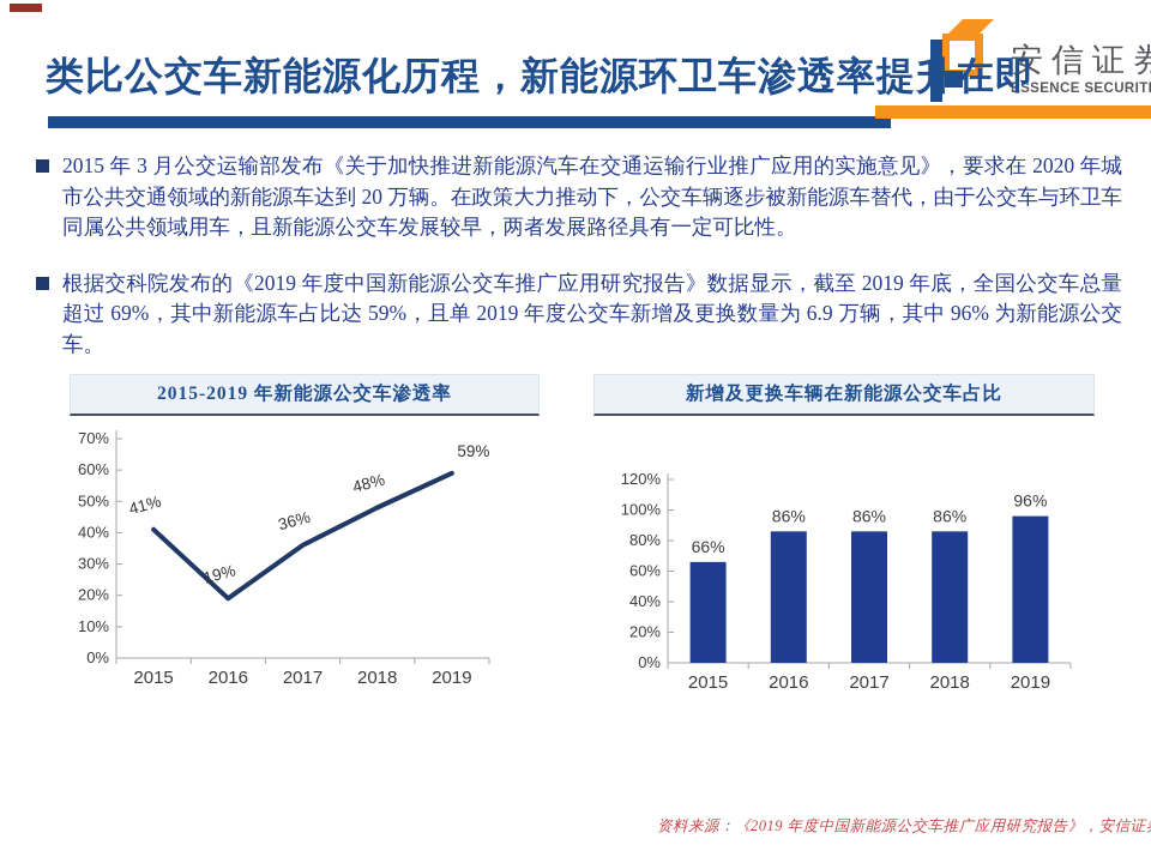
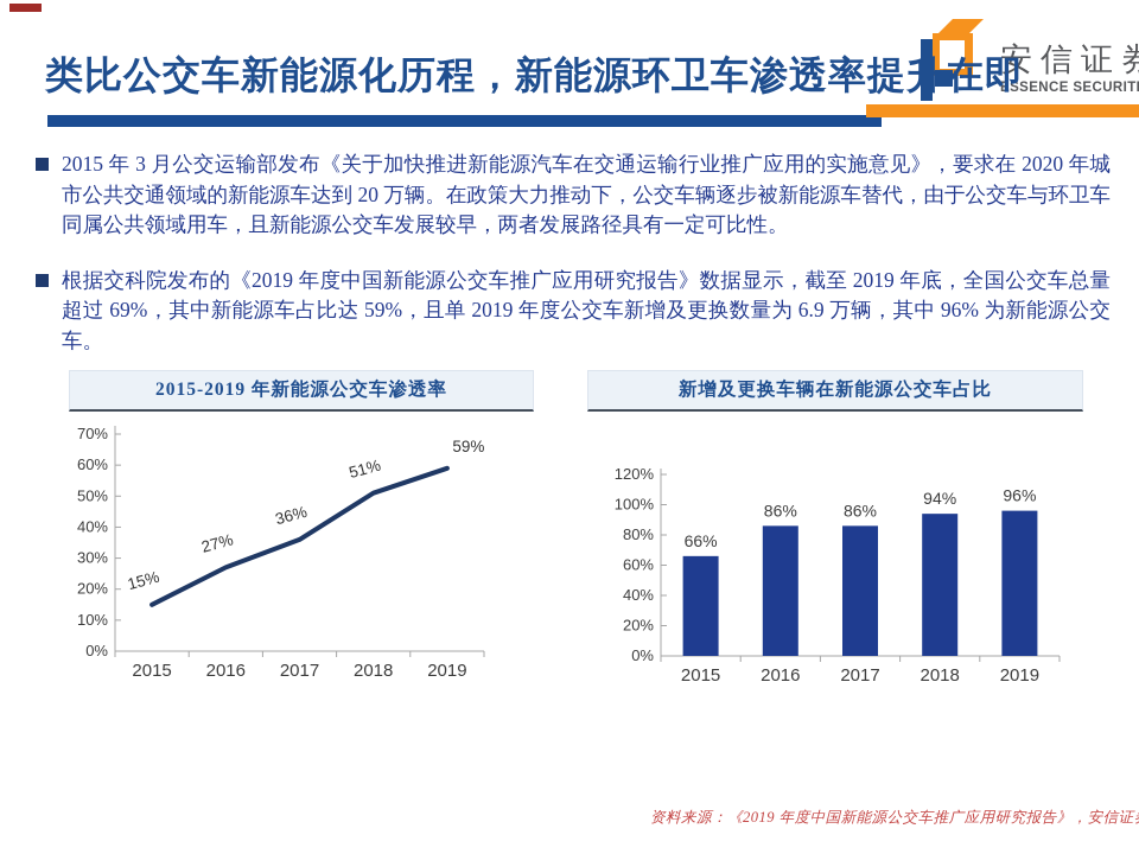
2015-2019 年新能源公交车渗透率/2015: 41% -> 15%
2015-2019 年新能源公交车渗透率/2016: 19% -> 27%
2015-2019 年新能源公交车渗透率/2018: 48% -> 51%
新增及更换车辆在新能源公交车占比/2018: 86% -> 94%
